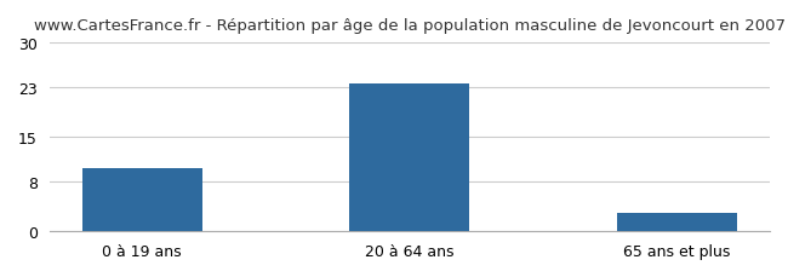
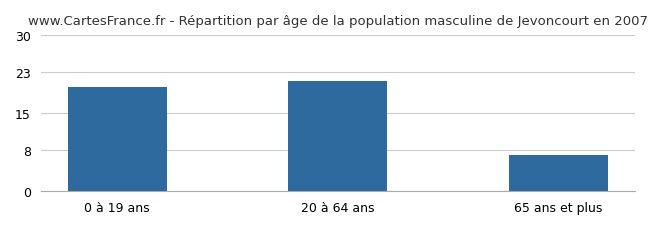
0 à 19 ans: 10.0 -> 20.0
20 à 64 ans: 23.5 -> 21.2
65 ans et plus: 3.0 -> 7.0
